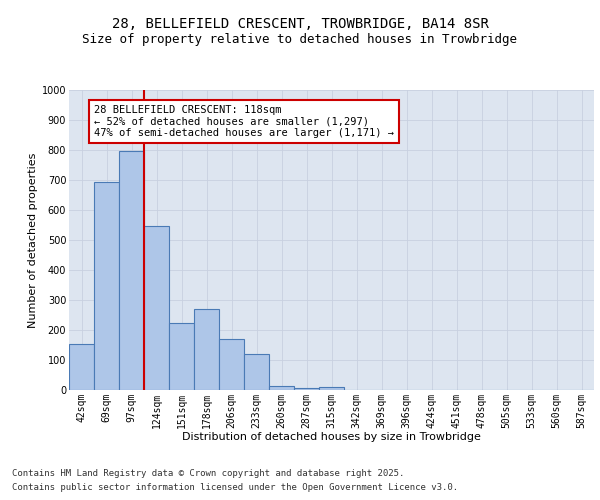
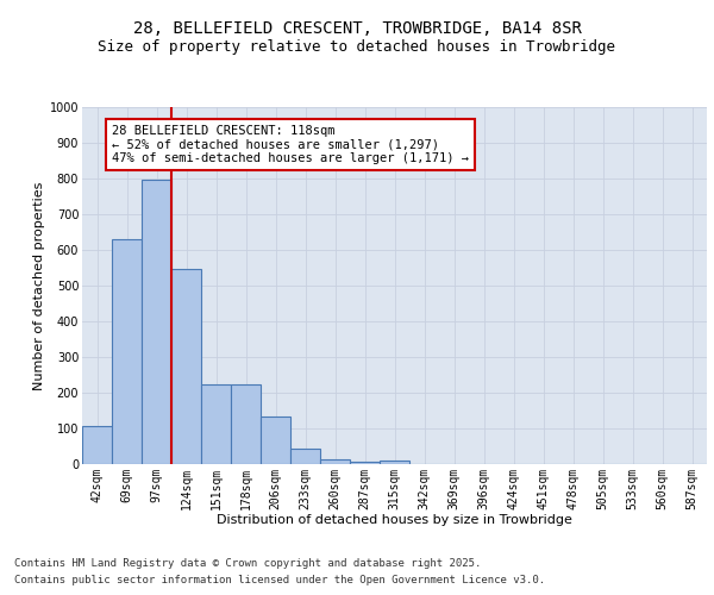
42sqm: 155 -> 108
69sqm: 695 -> 630
178sqm: 270 -> 222
206sqm: 170 -> 135
233sqm: 120 -> 42
